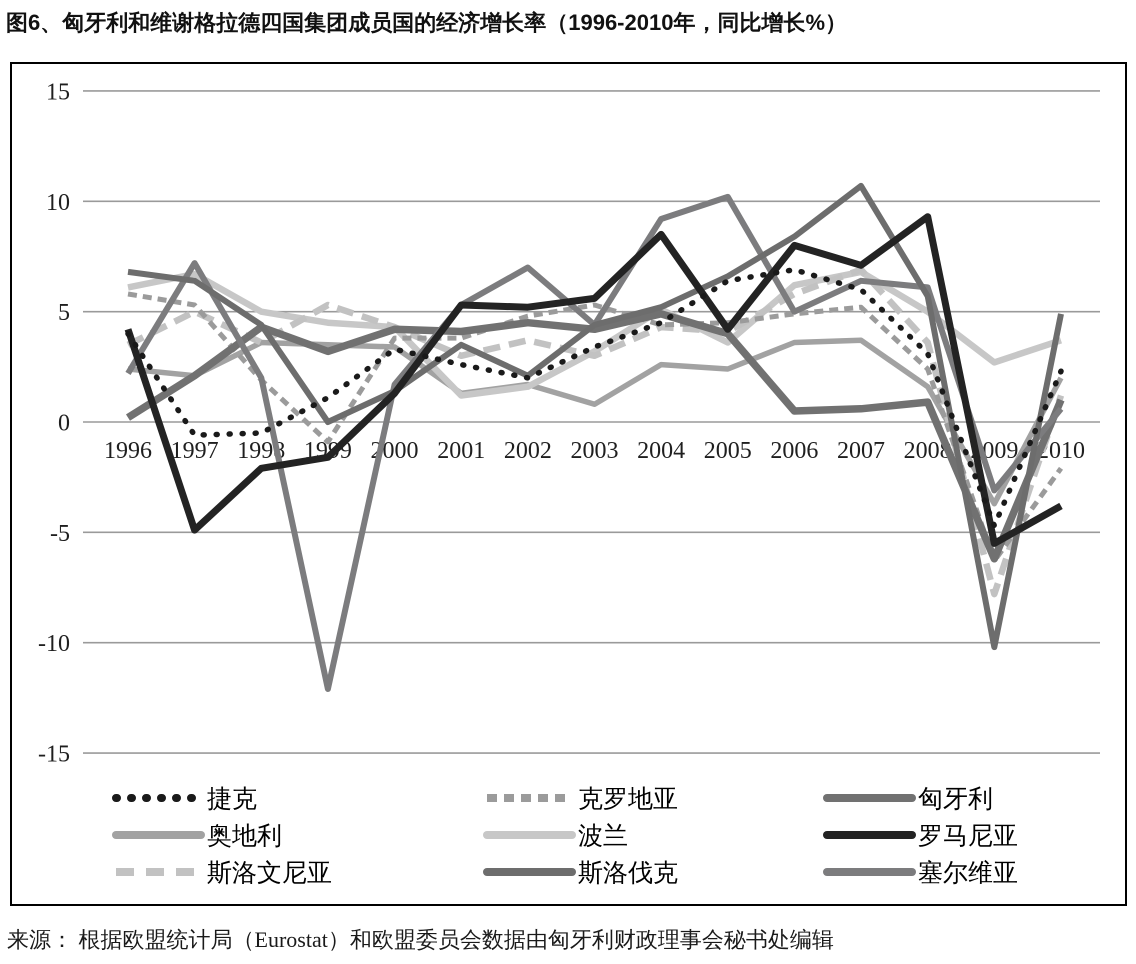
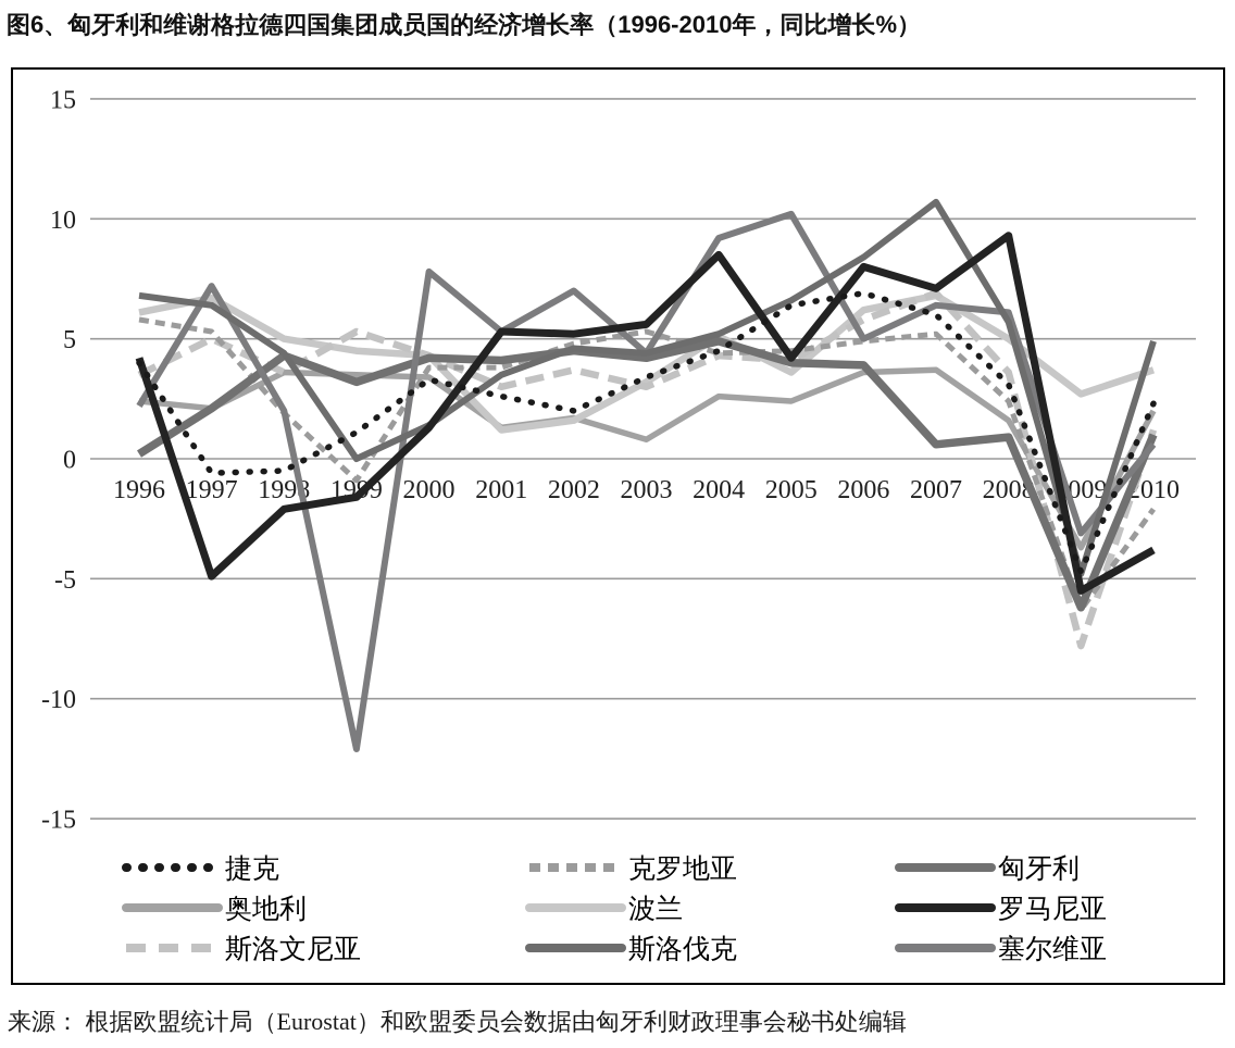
塞尔维亚/2000: 1.7 -> 7.8
斯洛伐克/2002: 2.1 -> 4.6
匈牙利/2006: 0.5 -> 3.9
斯洛伐克/2009: -10.2 -> -4.8
